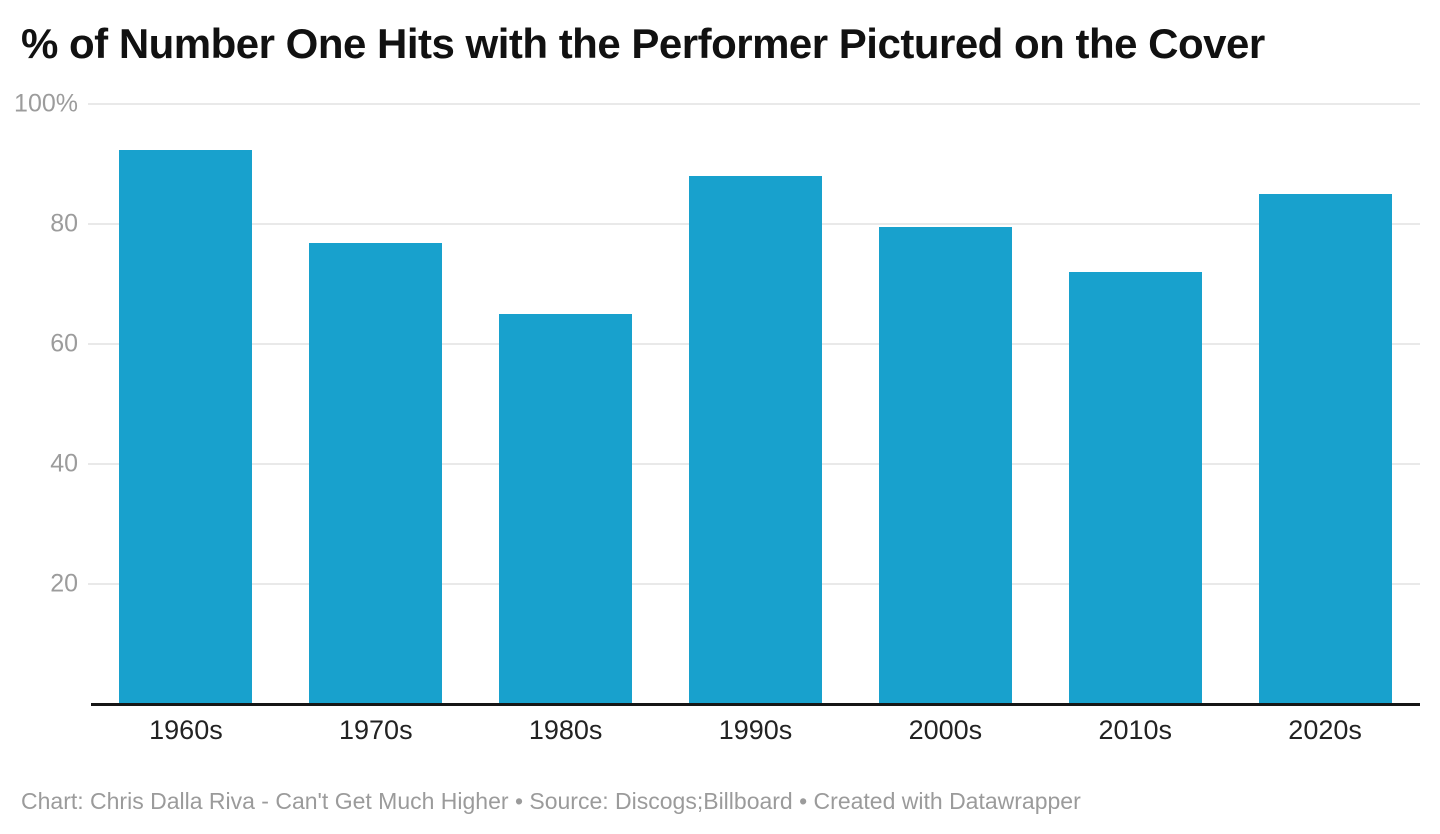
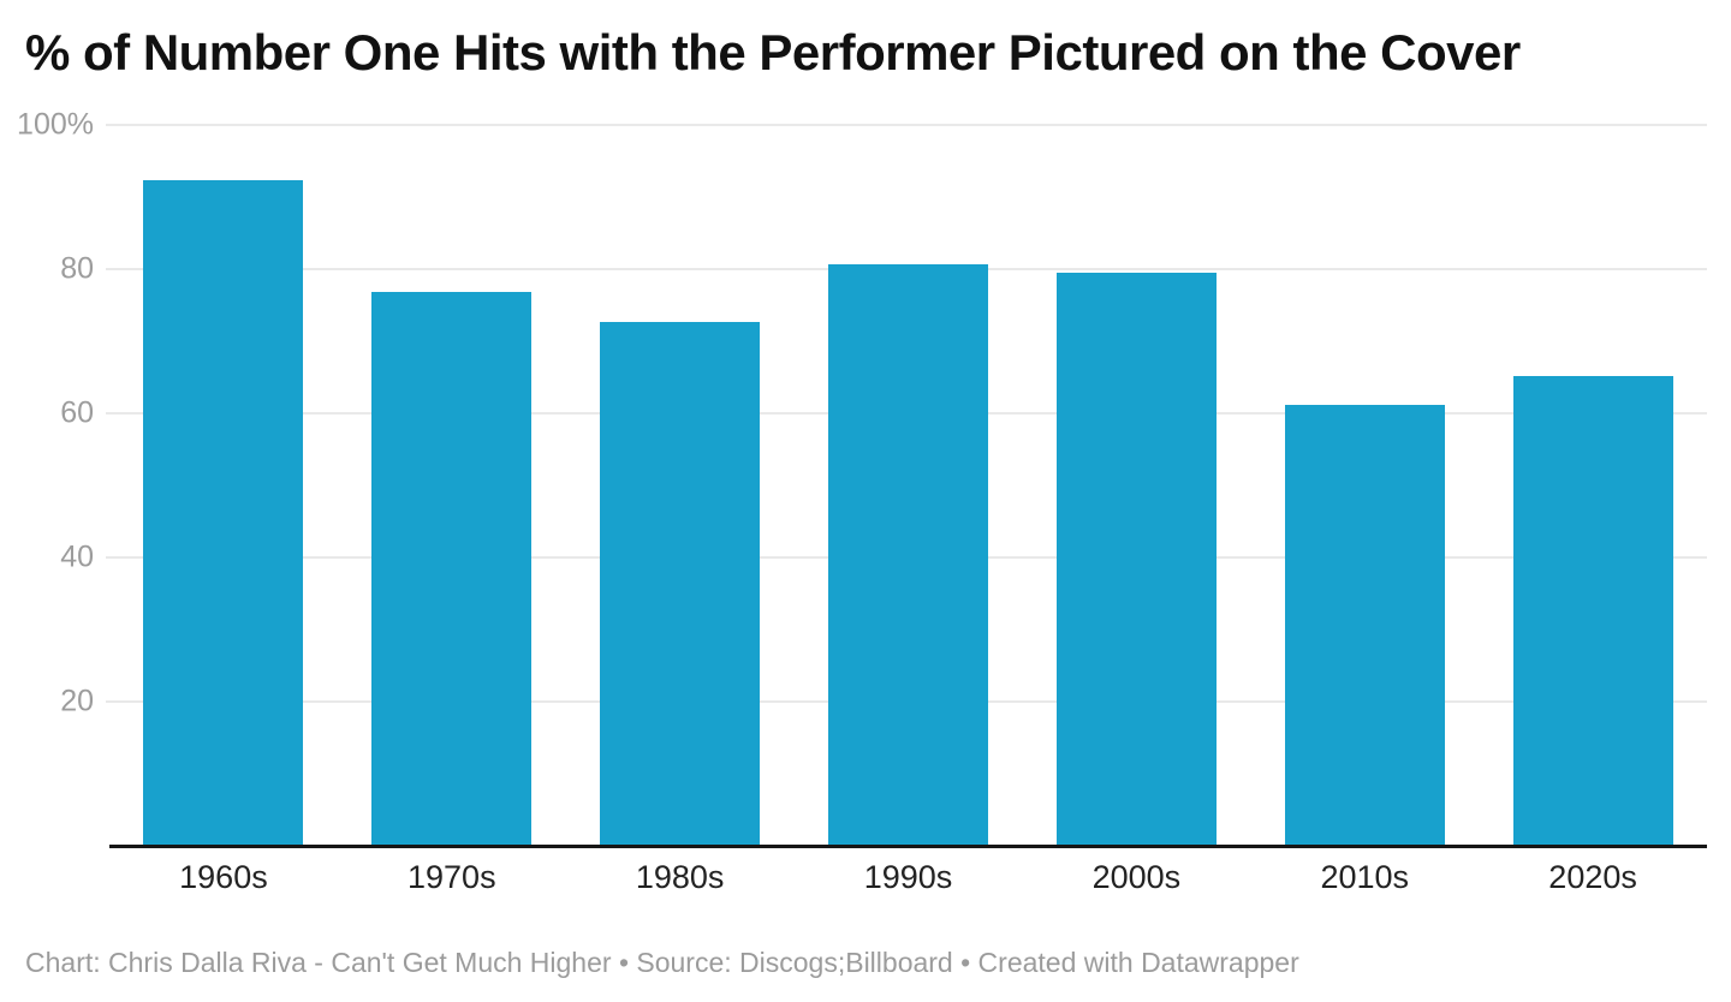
1980s: 65% -> 73%
1990s: 88% -> 81%
2010s: 72% -> 61%
2020s: 85% -> 65%
